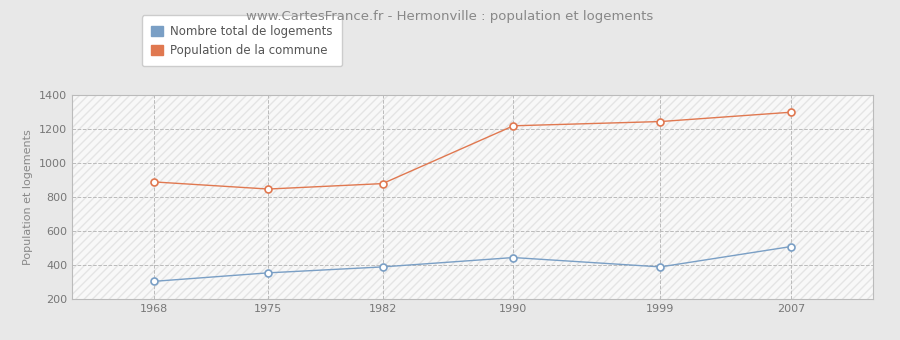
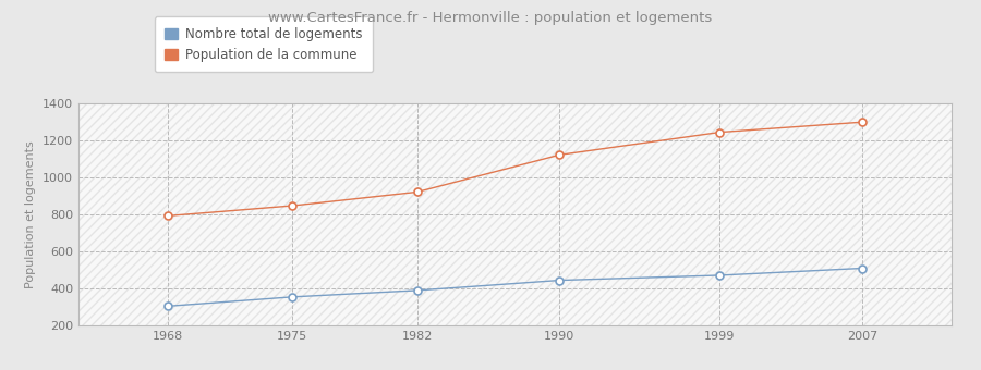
Population de la commune/1968: 890 -> 790
Population de la commune/1982: 880 -> 920
Population de la commune/1990: 1220 -> 1120
Nombre total de logements/1999: 390 -> 470
